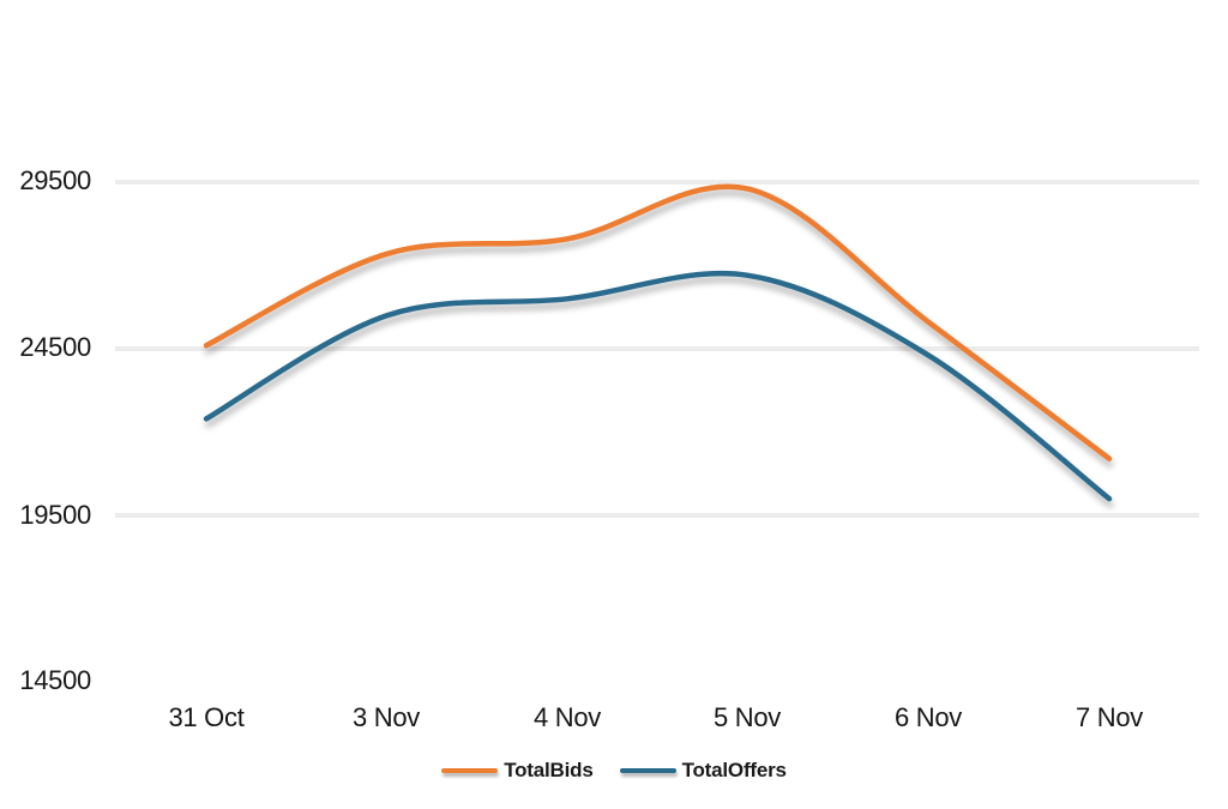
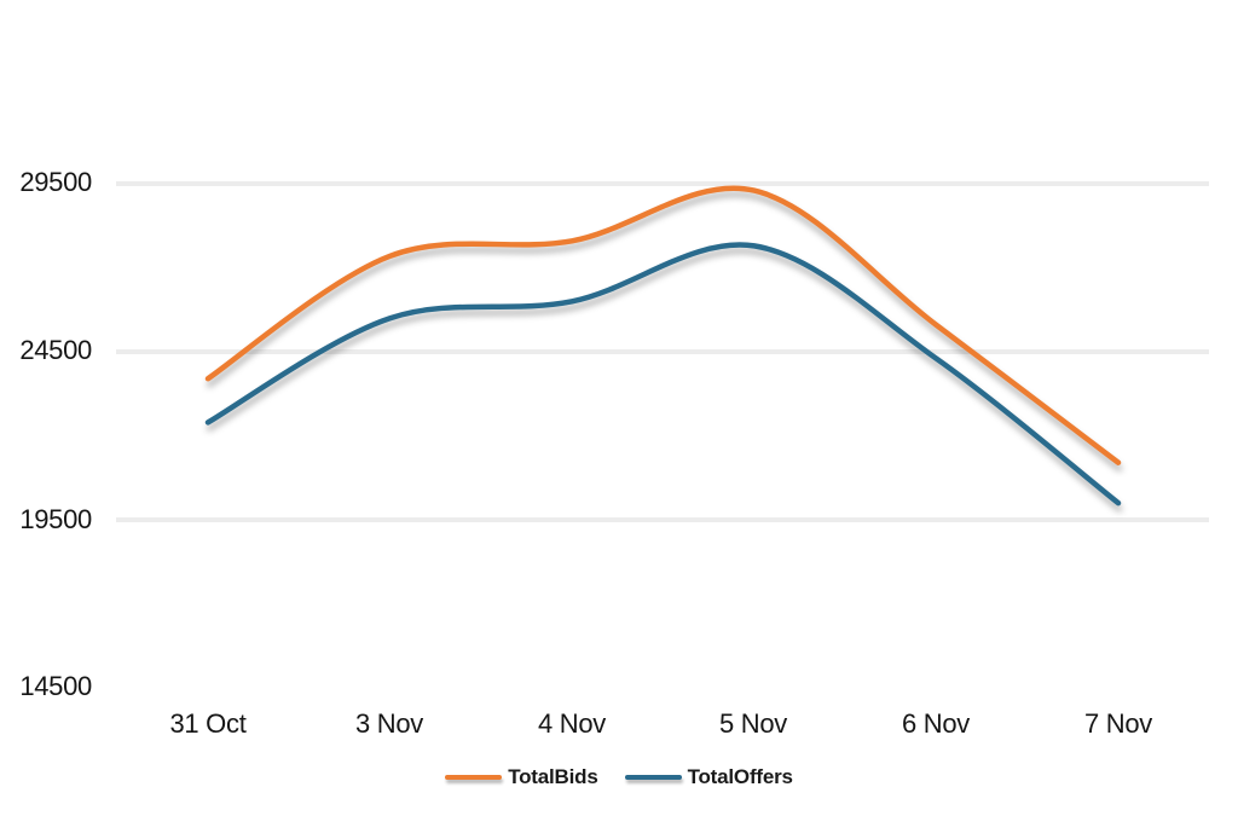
TotalBids/31 Oct: 24600 -> 23700
TotalOffers/5 Nov: 26700 -> 27600
